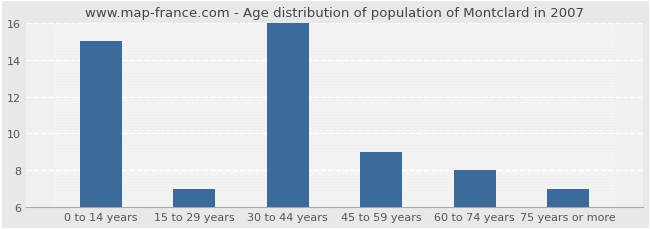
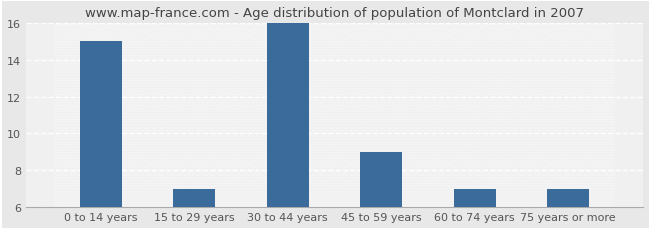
60 to 74 years: 8 -> 7
